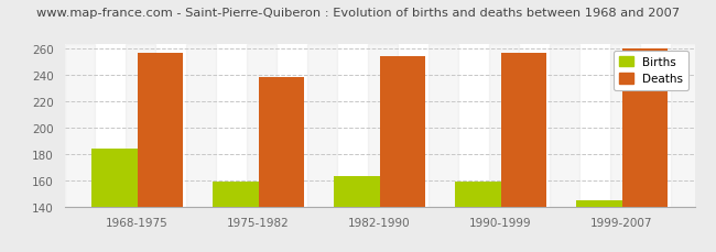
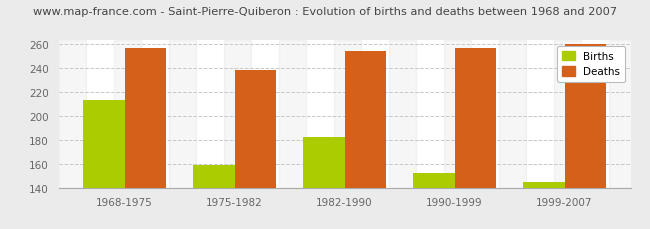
Births/1968-1975: 184 -> 213
Births/1982-1990: 163 -> 182
Births/1990-1999: 159 -> 152
